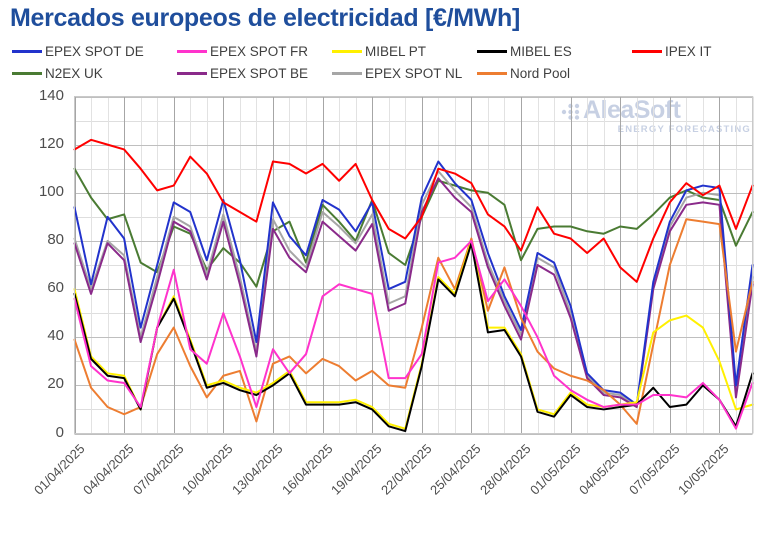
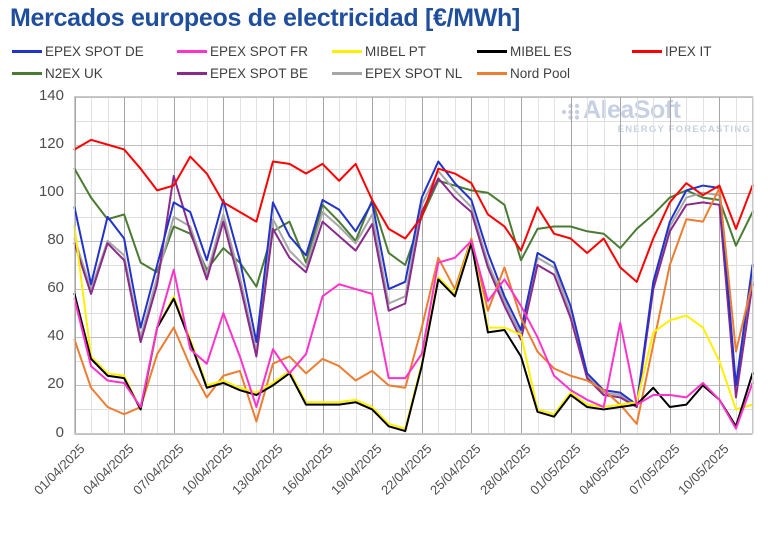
MIBEL PT/01/04/2025: 60 -> 86
EPEX SPOT BE/07/04/2025: 88 -> 107
MIBEL PT/28/04/2025: 33 -> 41
EPEX SPOT FR/04/05/2025: 12 -> 46
N2EX UK/04/05/2025: 86 -> 77
Nord Pool/10/05/2025: 87 -> 102
